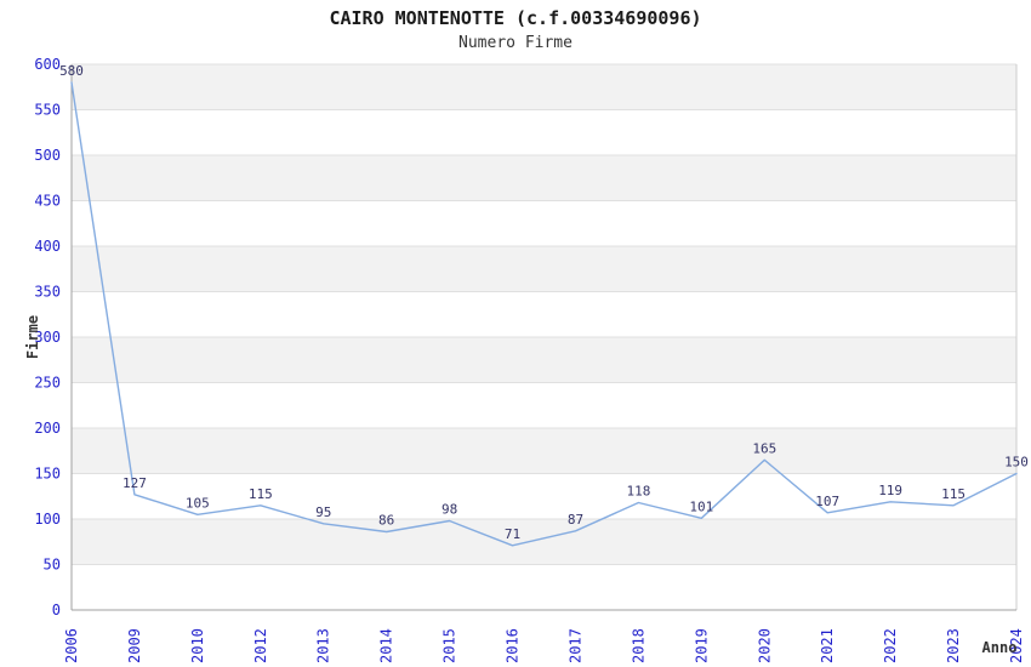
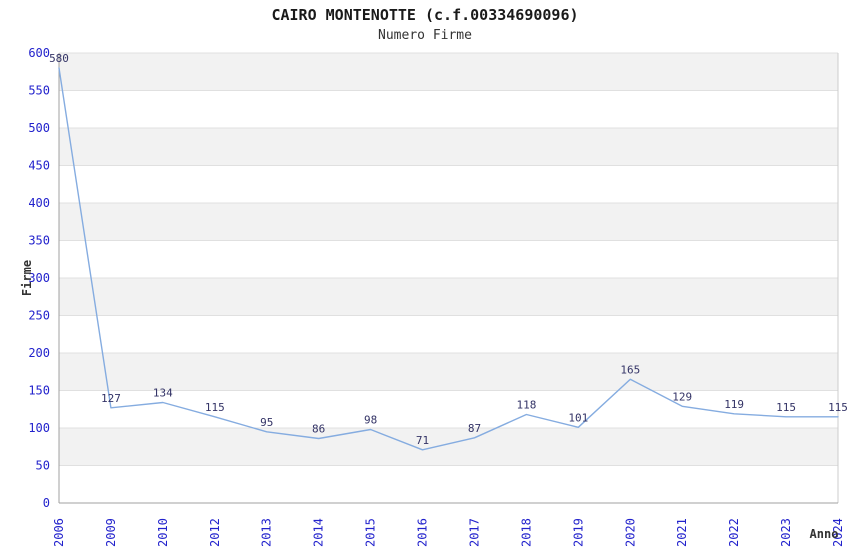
2010: 105 -> 134
2021: 107 -> 129
2024: 150 -> 115
